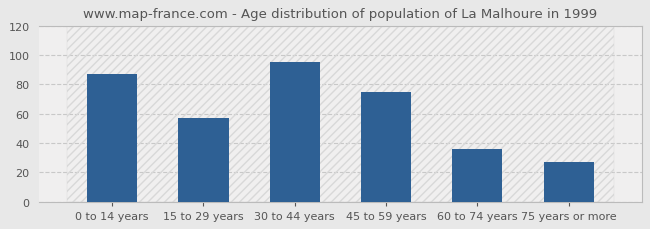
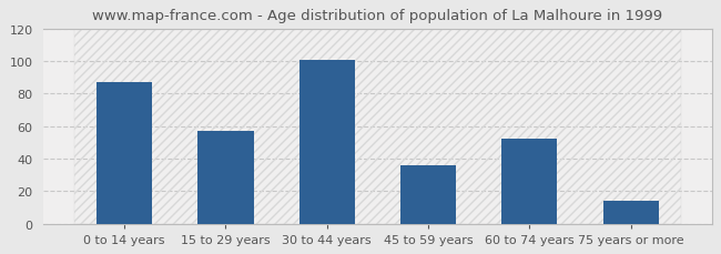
30 to 44 years: 95 -> 101
45 to 59 years: 75 -> 36
60 to 74 years: 36 -> 52
75 years or more: 27 -> 14
